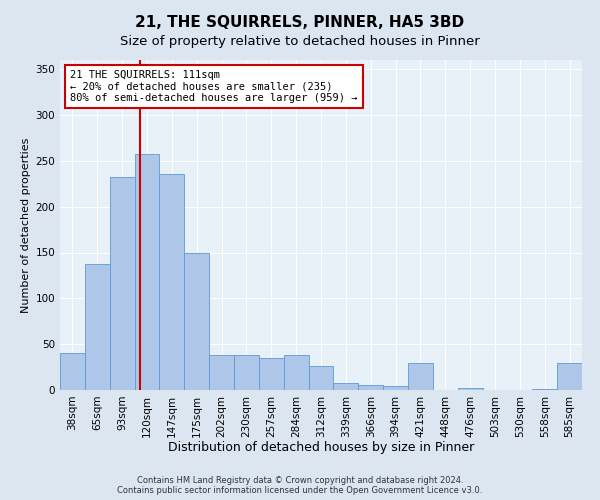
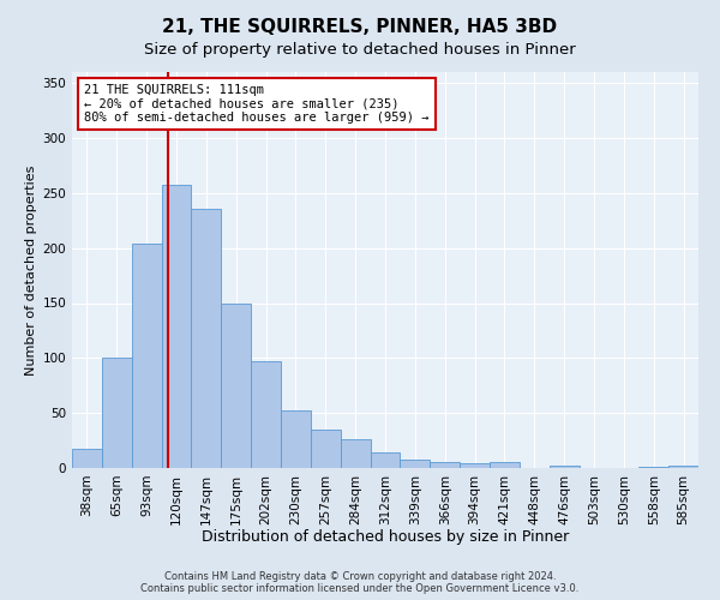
38sqm: 40 -> 18
65sqm: 138 -> 100
93sqm: 232 -> 204
202sqm: 38 -> 97
230sqm: 38 -> 52
284sqm: 38 -> 26
312sqm: 26 -> 14
421sqm: 30 -> 5
585sqm: 30 -> 2
